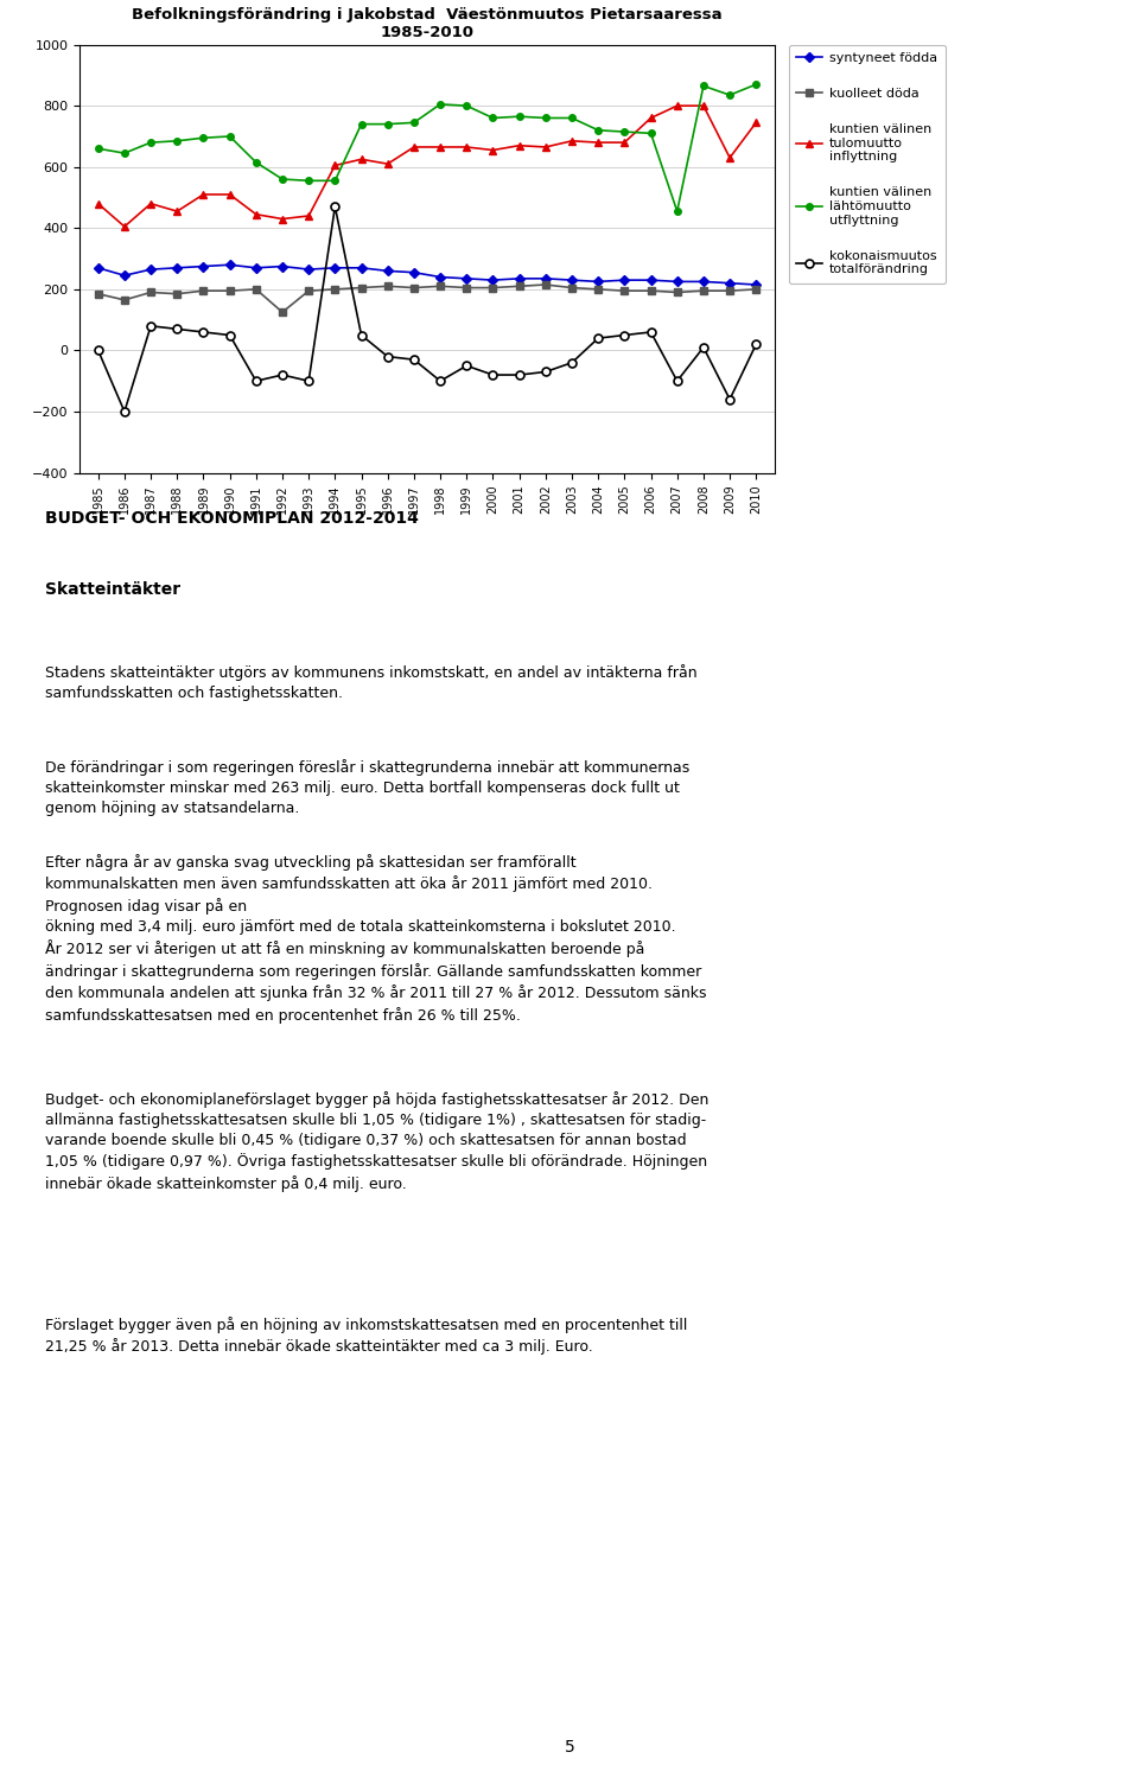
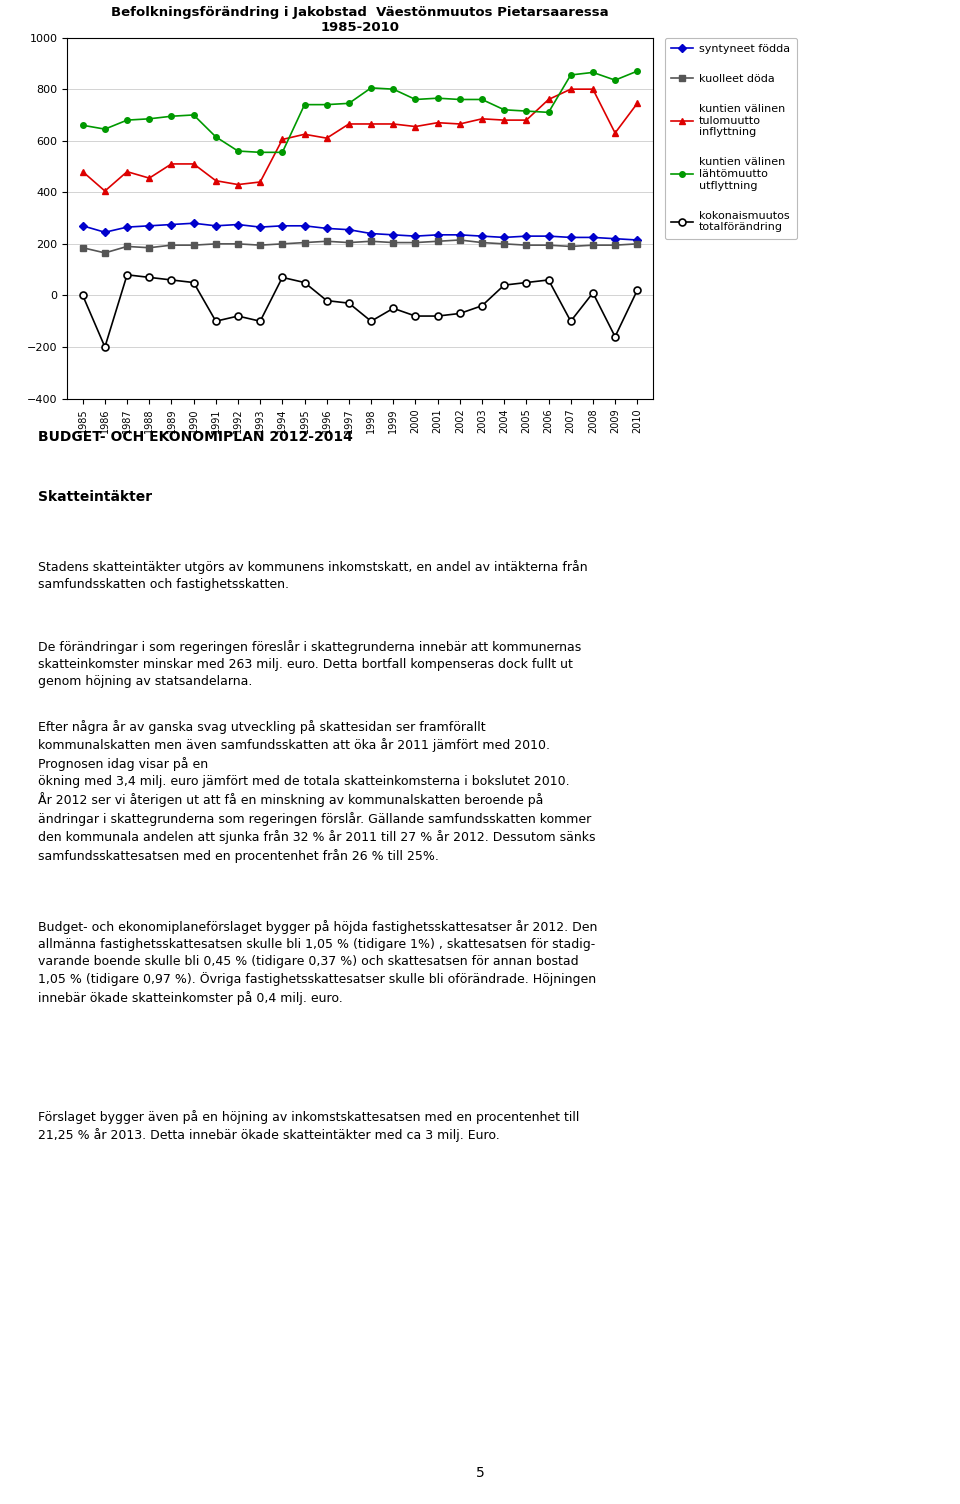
kuolleet döda/1992: 125 -> 200
kokonaismuutos totalförändring/1994: 470 -> 70
kuntien välinen lähtömuutto utflyttning/2007: 455 -> 855
